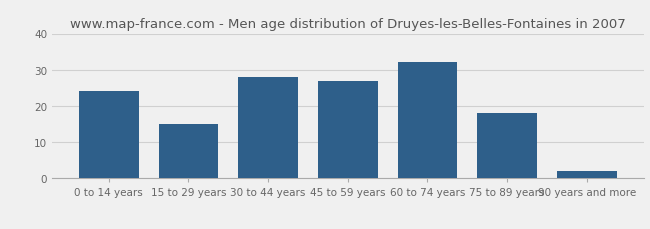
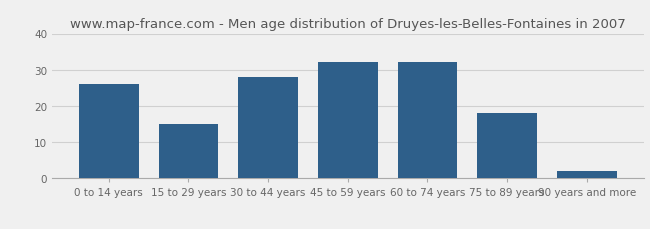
0 to 14 years: 24 -> 26
45 to 59 years: 27 -> 32
